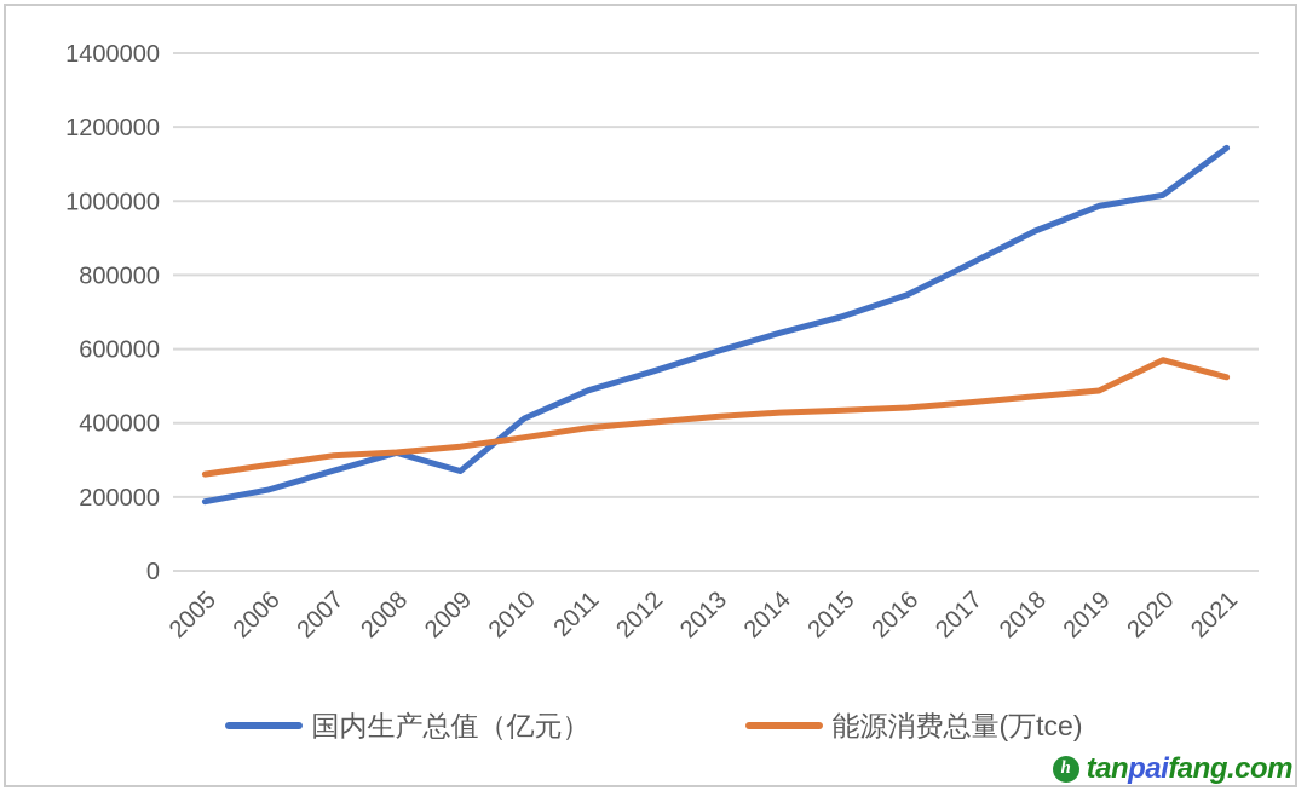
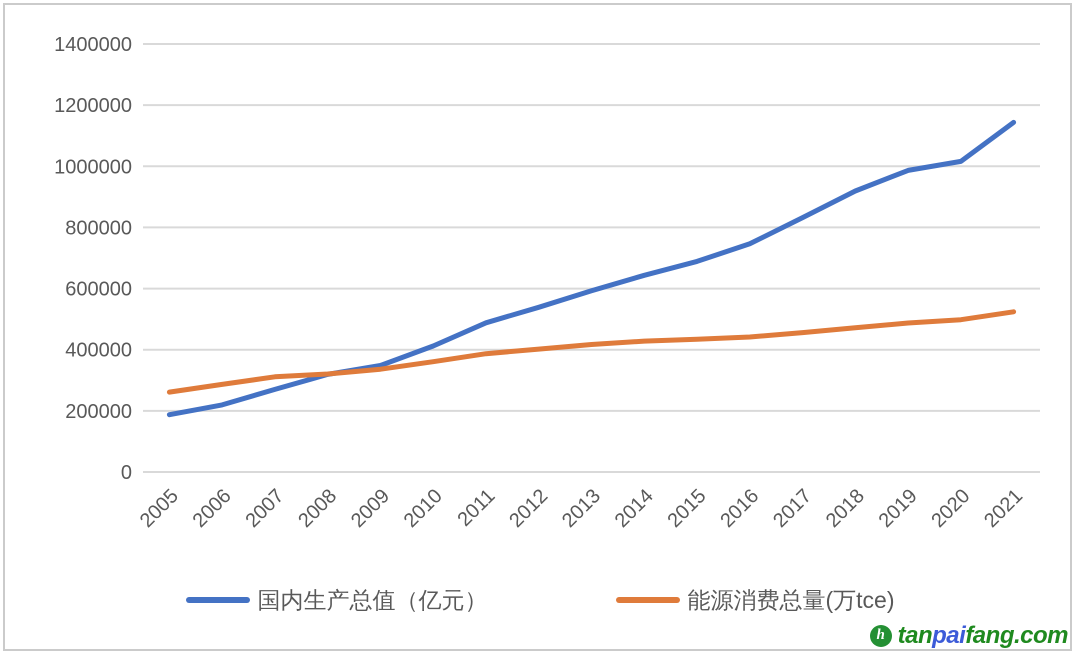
国内生产总值（亿元）/2009: 270000 -> 350000
能源消费总量(万tce)/2020: 570000 -> 500000
